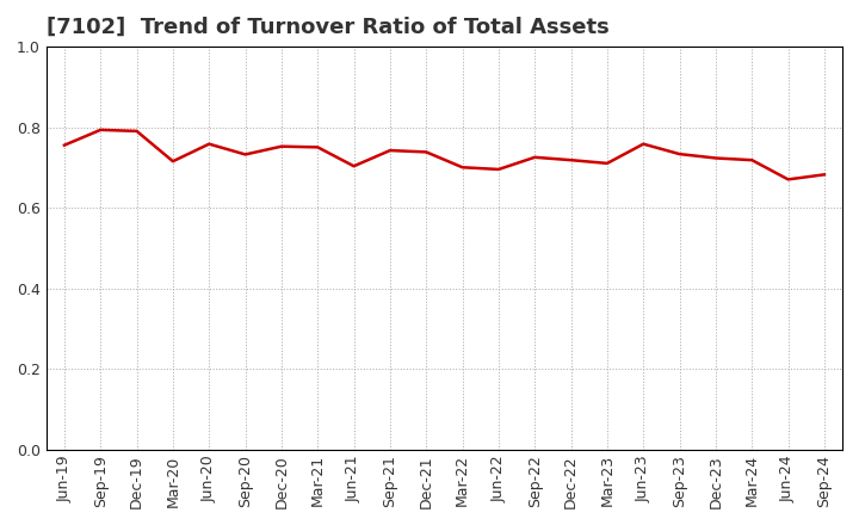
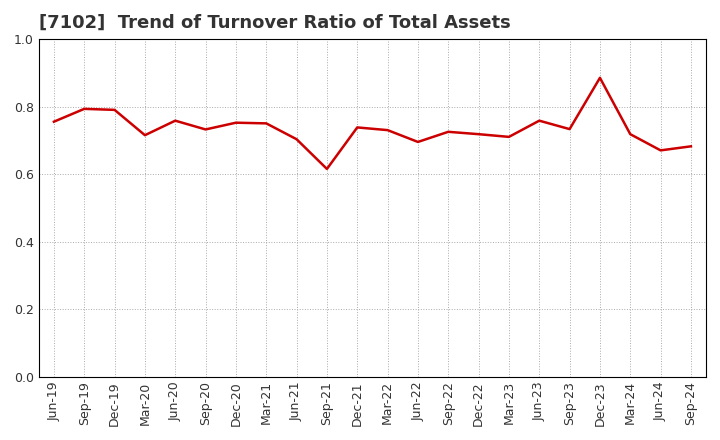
Sep-21: 0.742 -> 0.615
Mar-22: 0.700 -> 0.730
Dec-23: 0.723 -> 0.885
